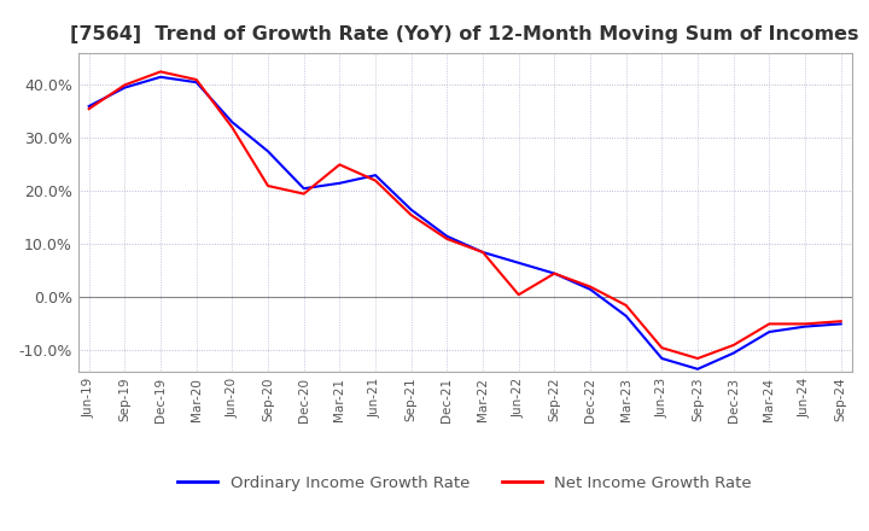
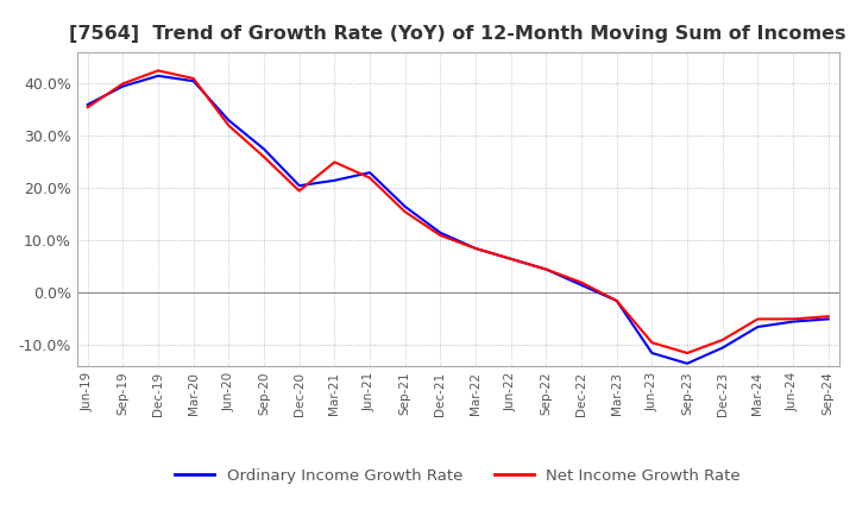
Net Income Growth Rate/Sep-20: 21.0% -> 26.0%
Net Income Growth Rate/Jun-22: 0.5% -> 6.5%
Ordinary Income Growth Rate/Mar-23: -3.5% -> -1.5%
